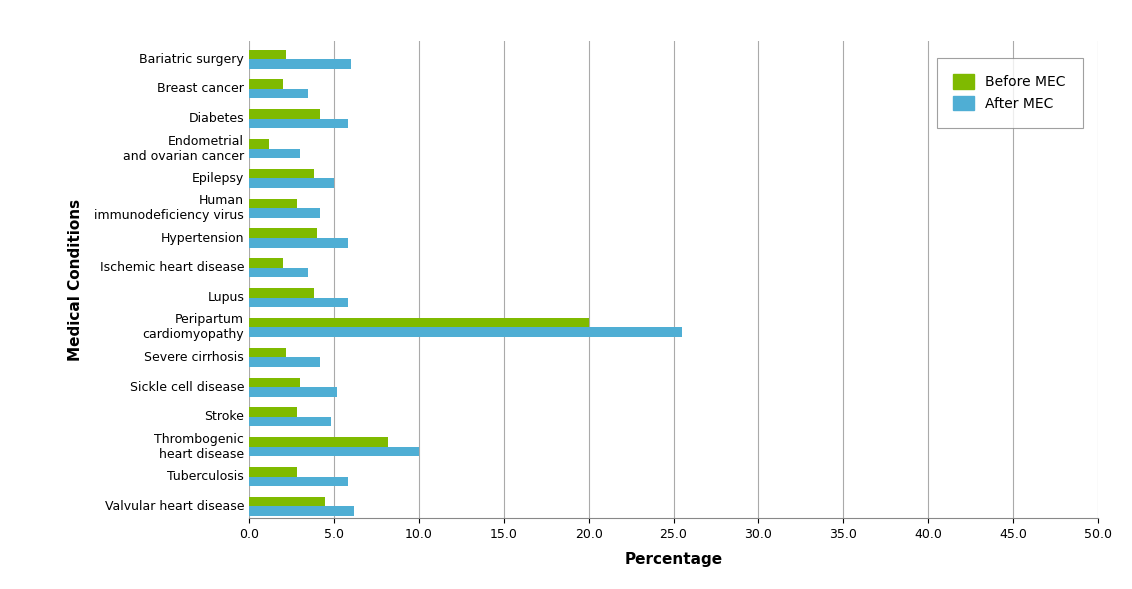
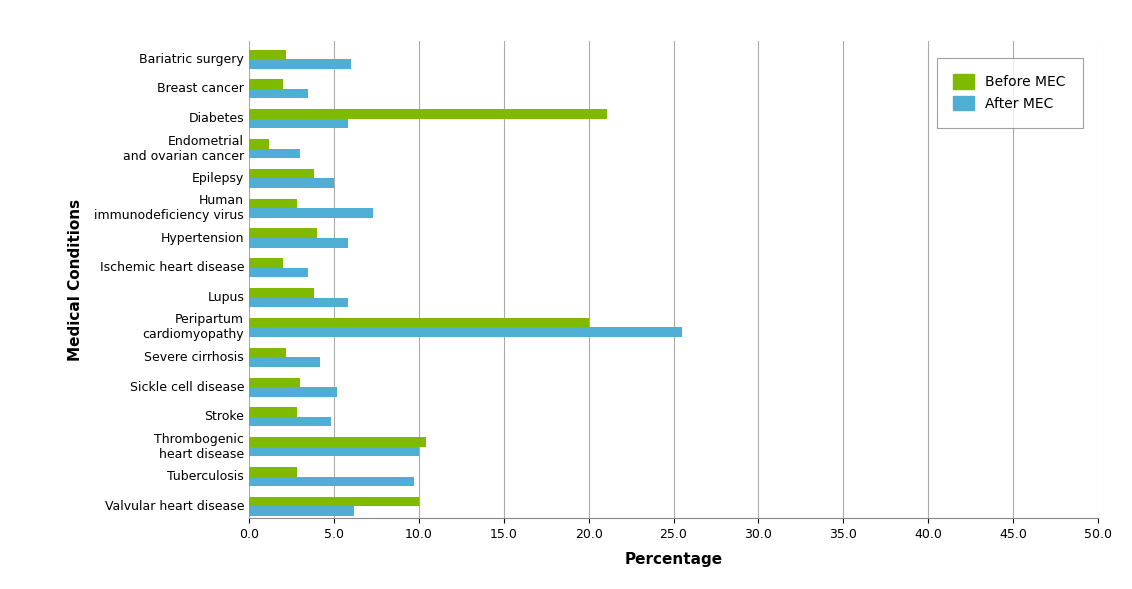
Before MEC/Diabetes: 4.2 -> 21.1
After MEC/Human immunodeficiency virus: 4.2 -> 7.3
Before MEC/Thrombogenic heart disease: 8.2 -> 10.4
After MEC/Tuberculosis: 5.8 -> 9.7
Before MEC/Valvular heart disease: 4.5 -> 10.0
